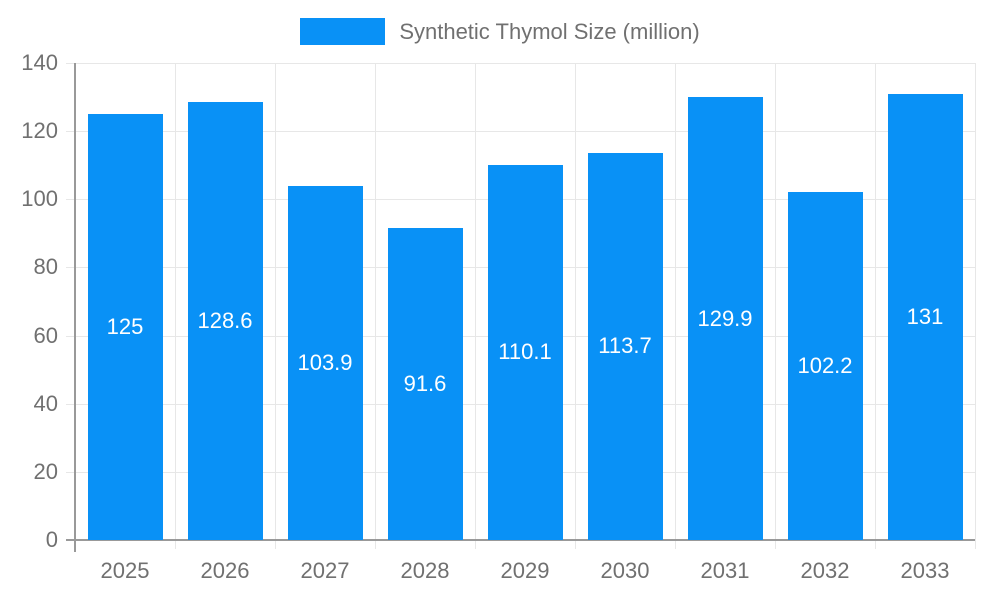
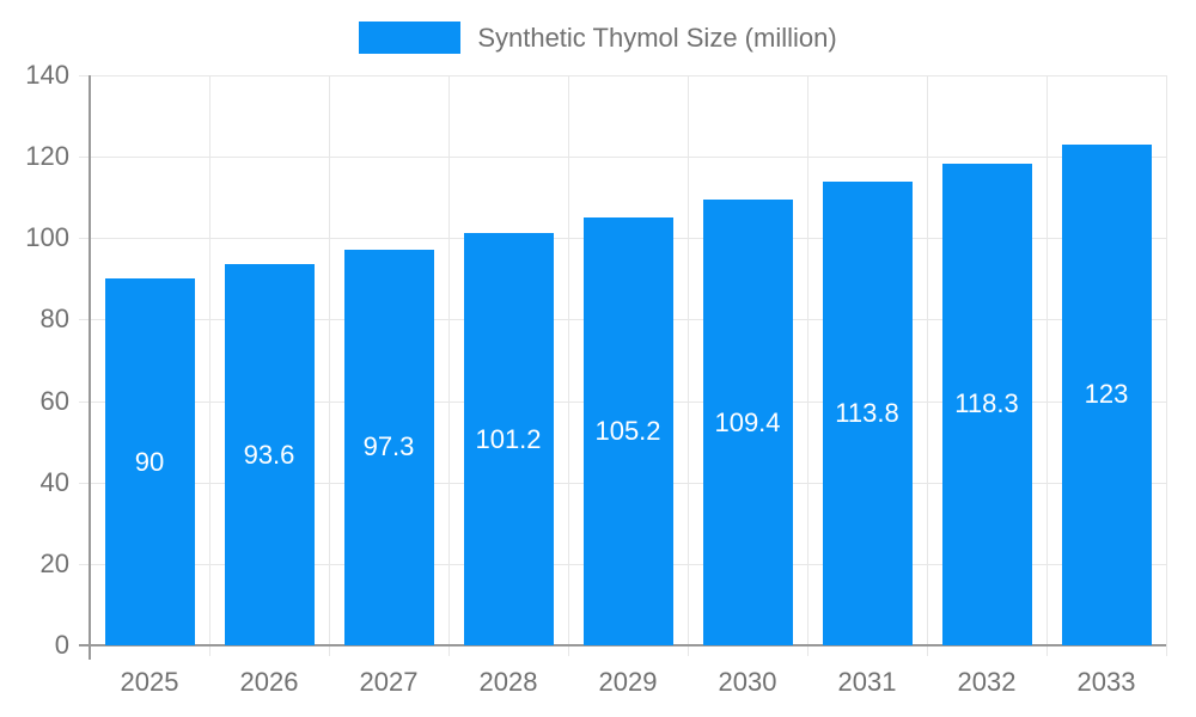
2025: 125 -> 90
2026: 128.6 -> 93.6
2027: 103.9 -> 97.3
2028: 91.6 -> 101.2
2029: 110.1 -> 105.2
2030: 113.7 -> 109.4
2031: 129.9 -> 113.8
2032: 102.2 -> 118.3
2033: 131 -> 123
